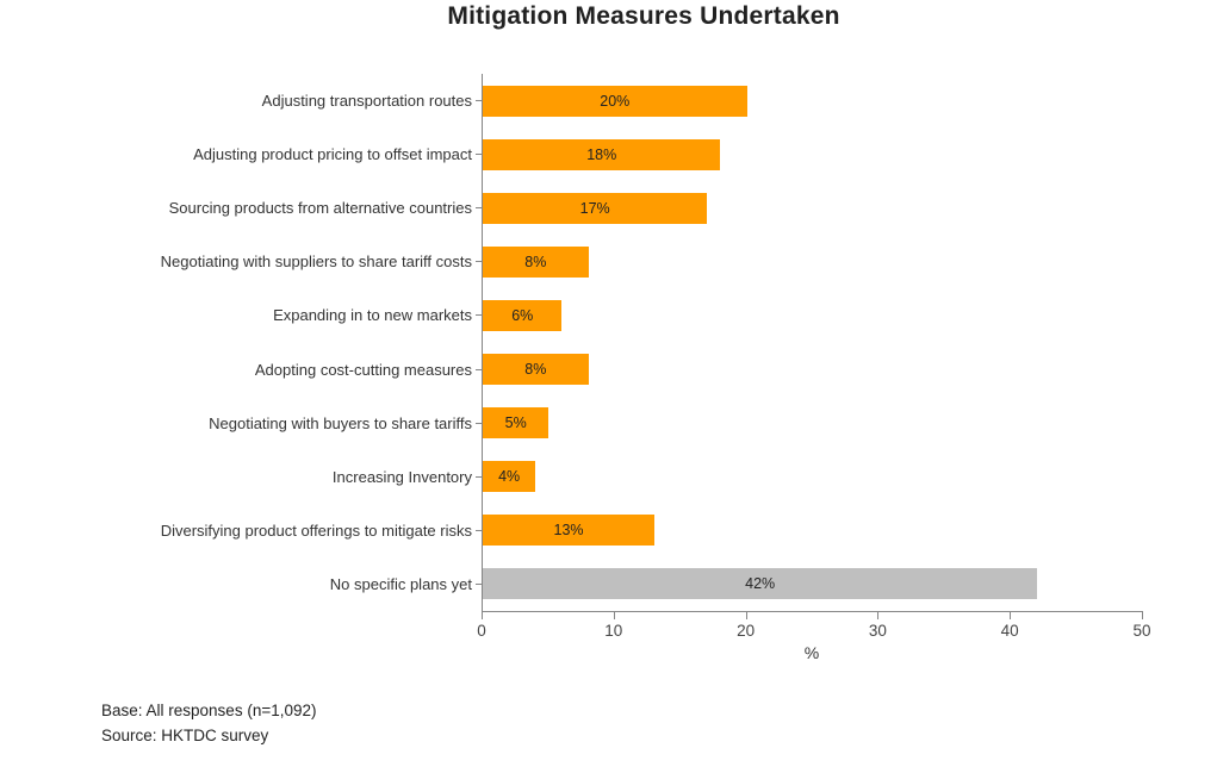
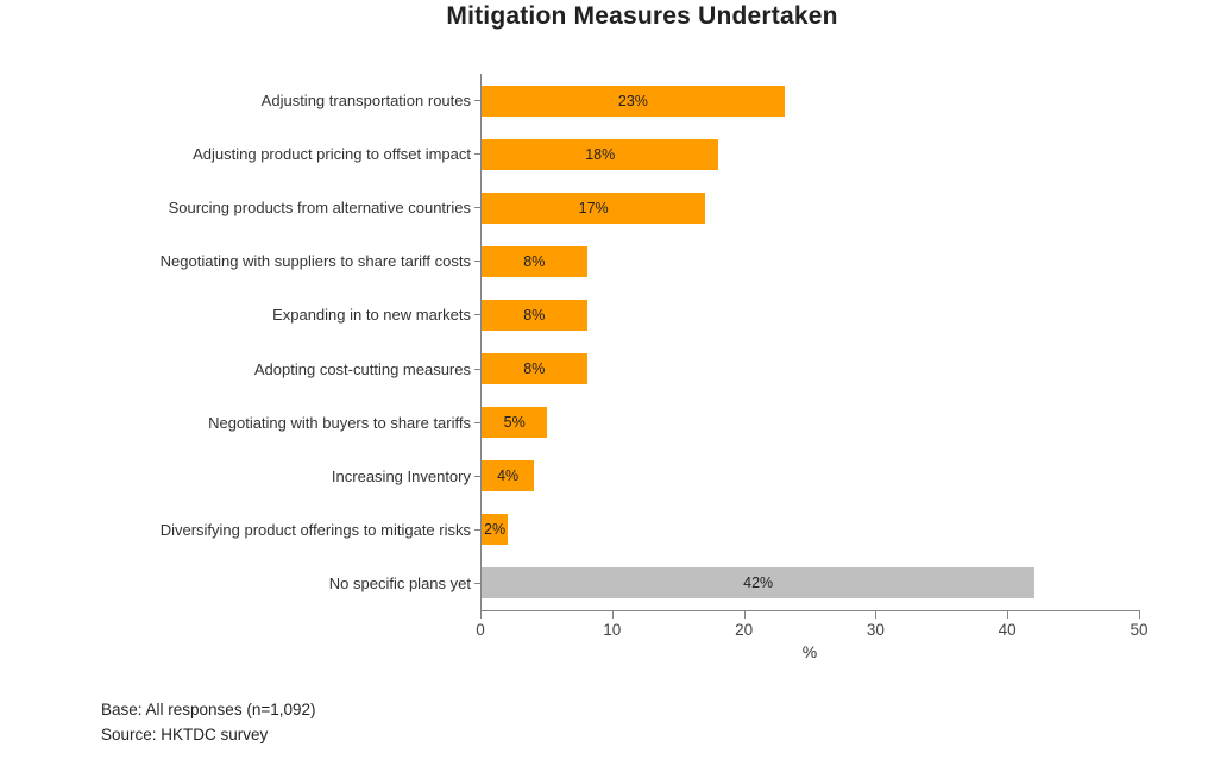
Adjusting transportation routes: 20% -> 23%
Expanding in to new markets: 6% -> 8%
Diversifying product offerings to mitigate risks: 13% -> 2%
